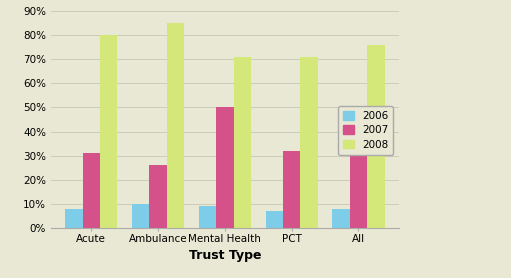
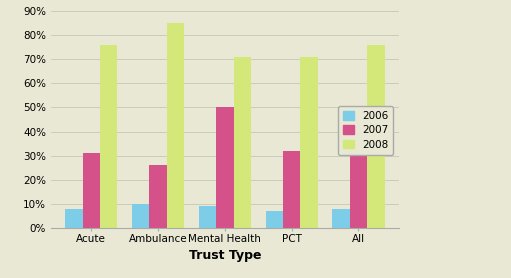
2008/Acute: 80% -> 76%
